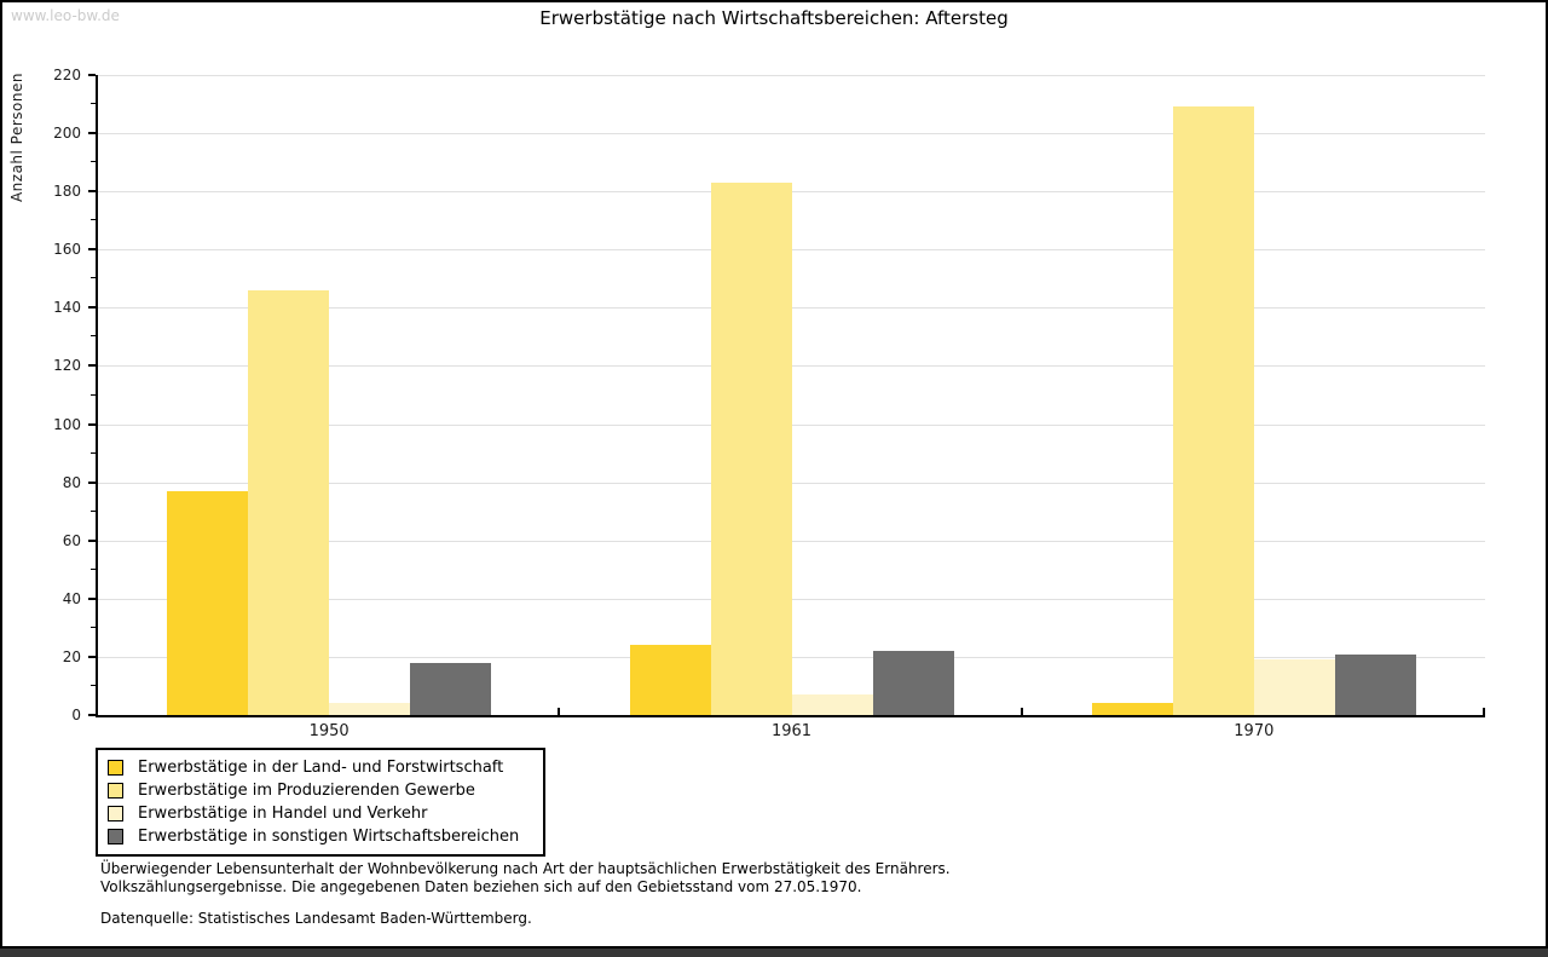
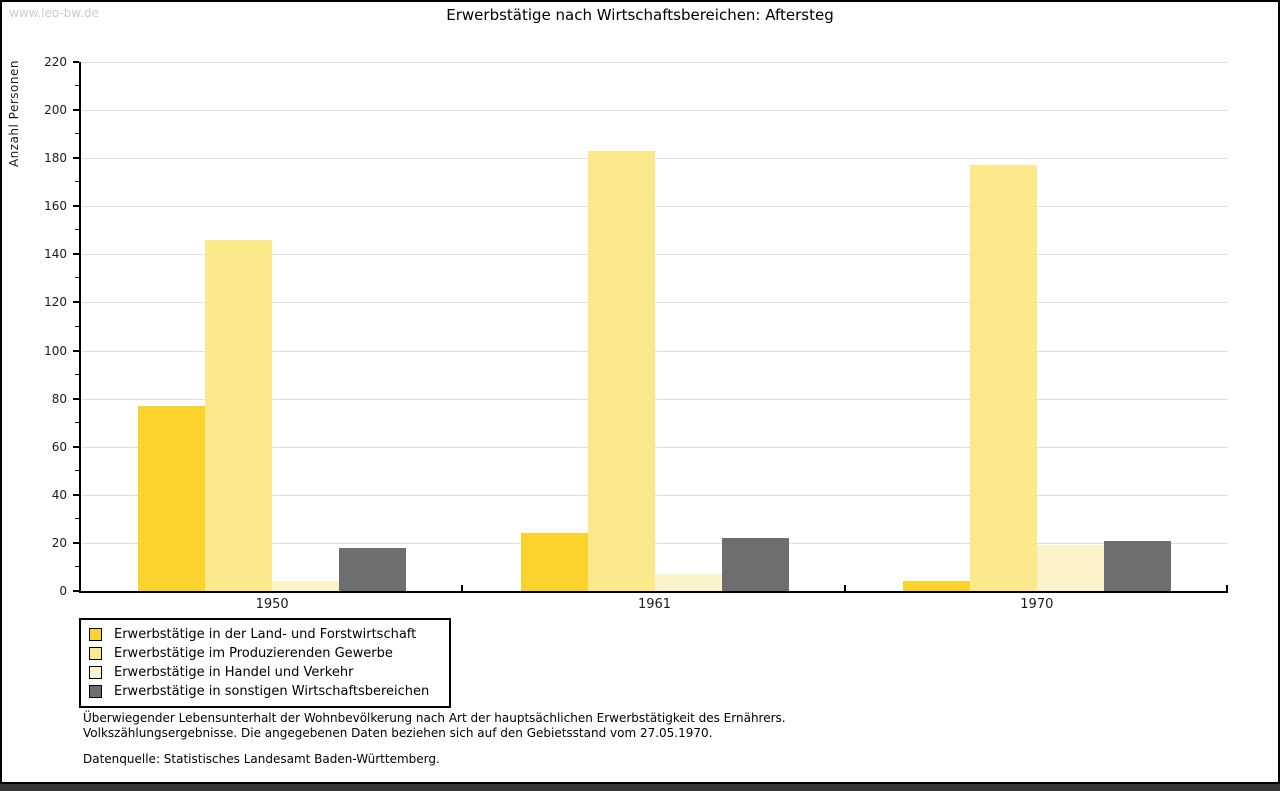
Erwerbstätige im Produzierenden Gewerbe/1970: 209 -> 177
